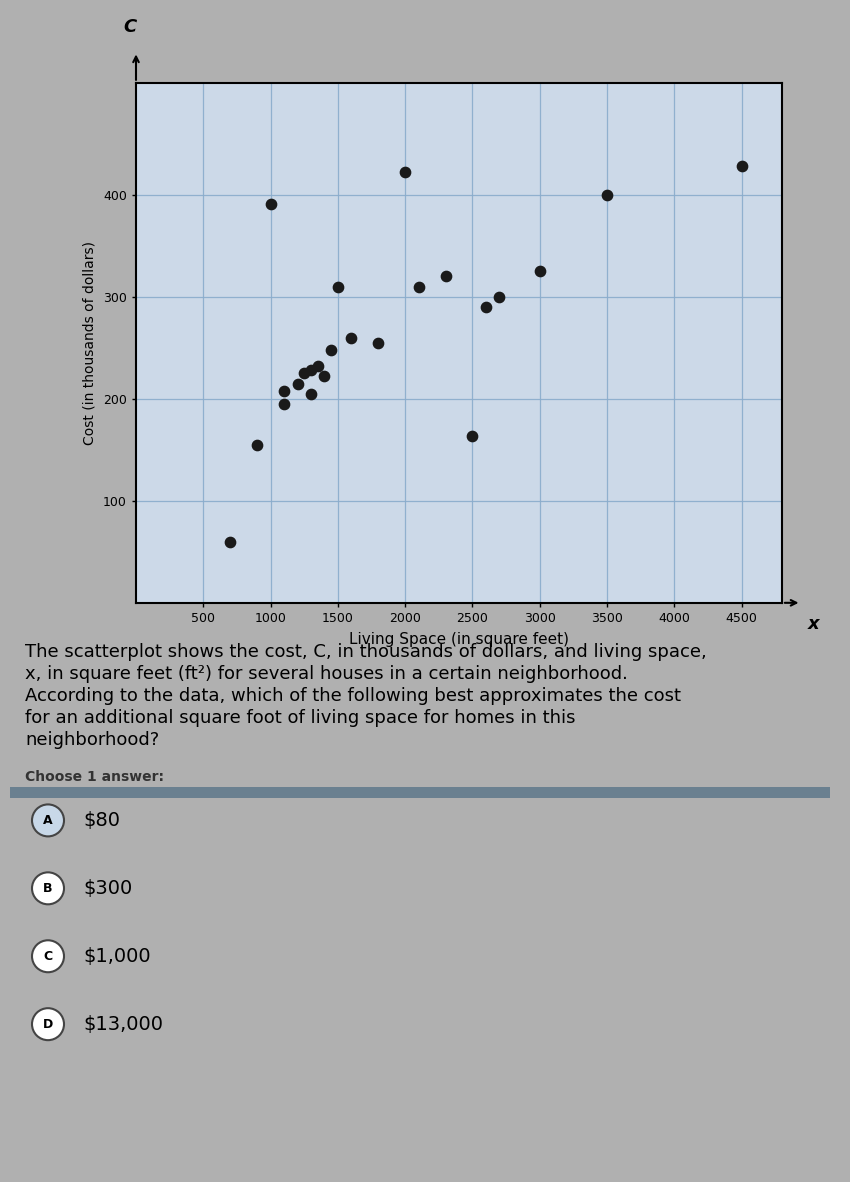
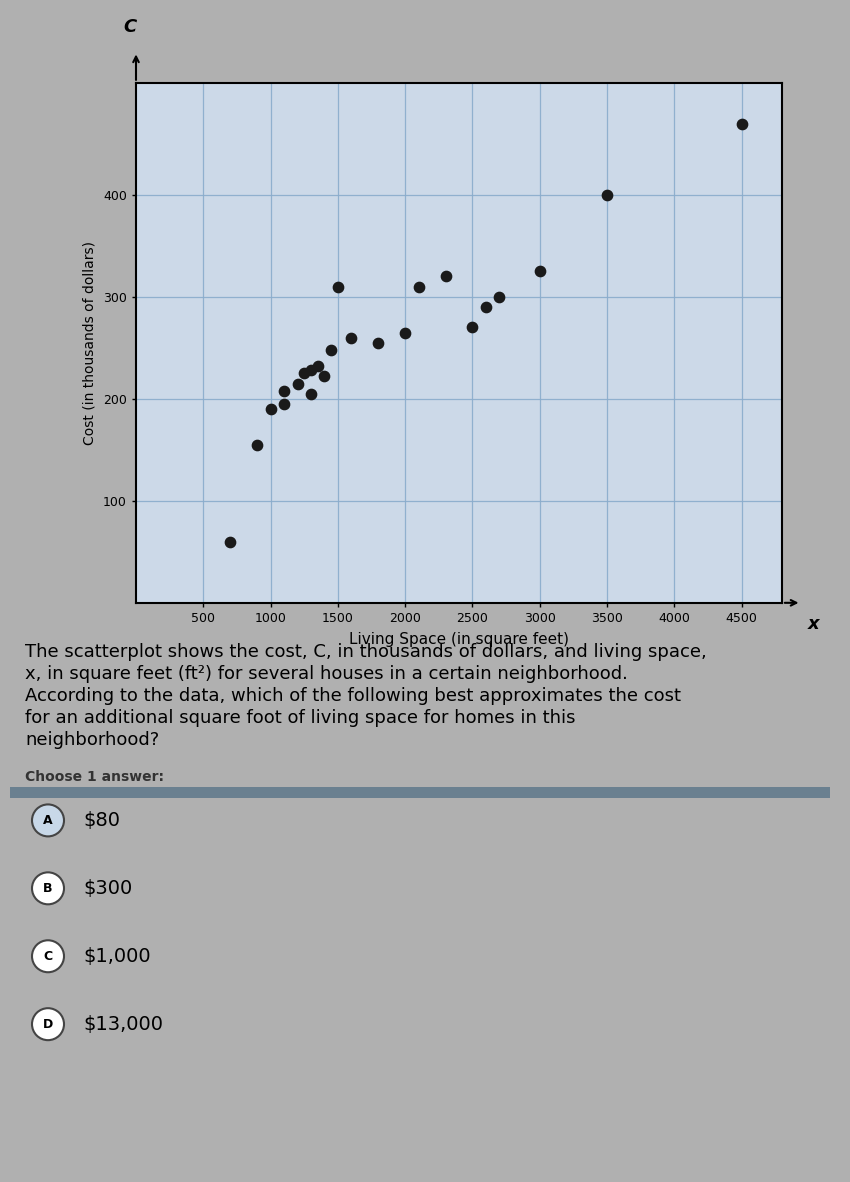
1000: 391 -> 190
2000: 422 -> 265
2500: 164 -> 270
4500: 428 -> 470
